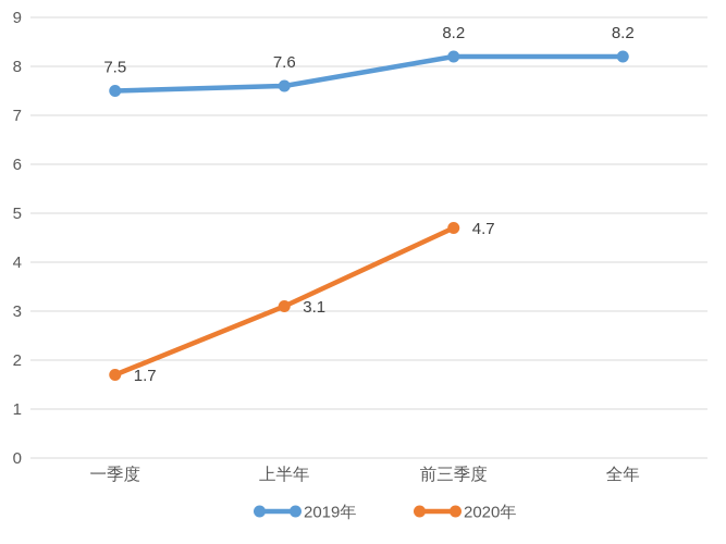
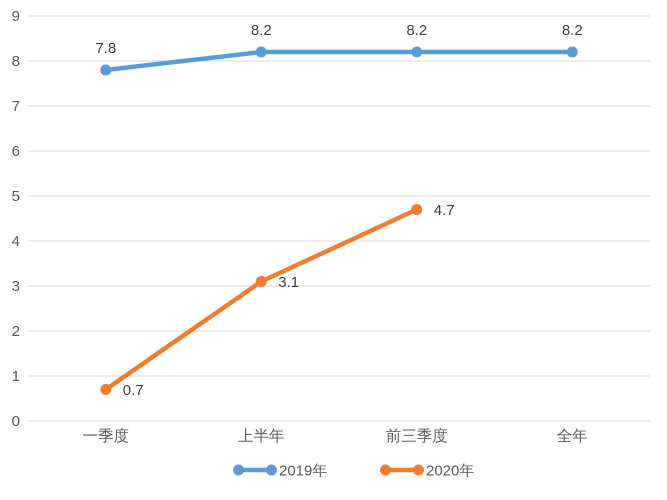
2019年/一季度: 7.5 -> 7.8
2020年/一季度: 1.7 -> 0.7
2019年/上半年: 7.6 -> 8.2
